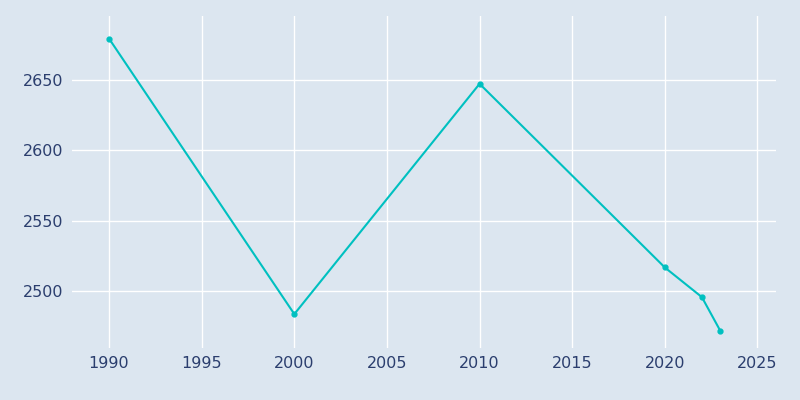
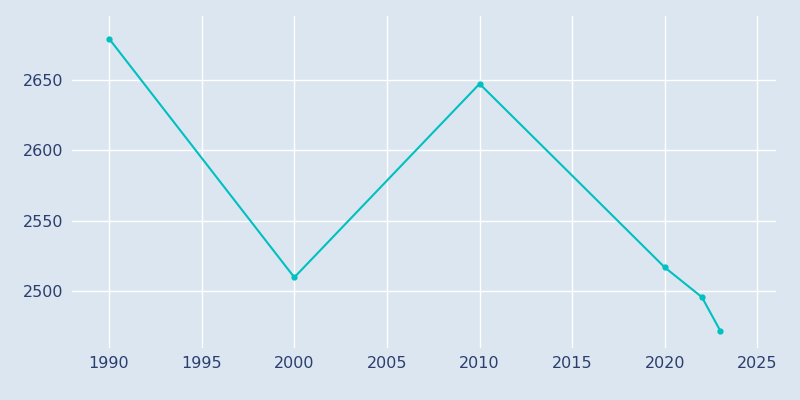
2000: 2484 -> 2510
